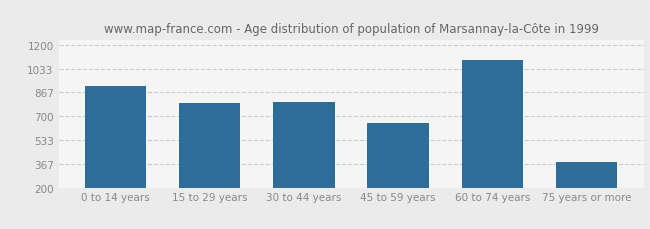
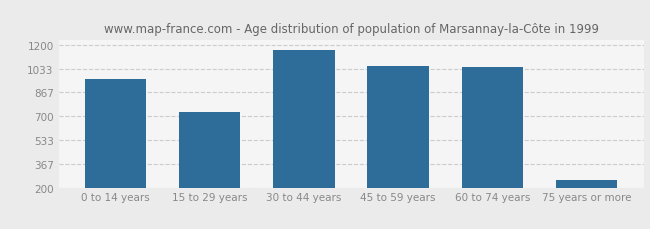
0 to 14 years: 910 -> 960
15 to 29 years: 790 -> 730
30 to 44 years: 800 -> 1160
45 to 59 years: 650 -> 1050
60 to 74 years: 1090 -> 1040
75 years or more: 380 -> 260
